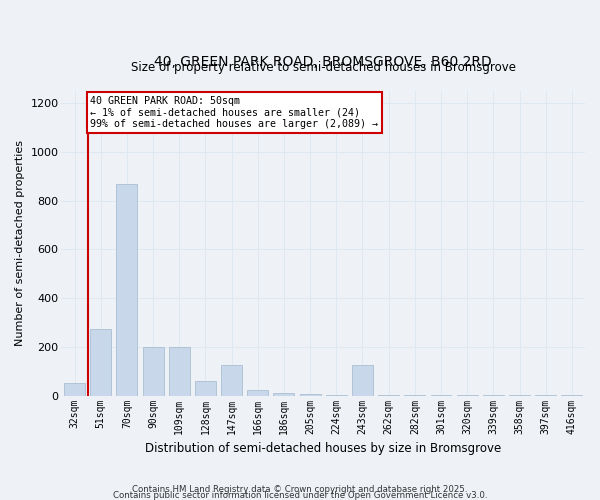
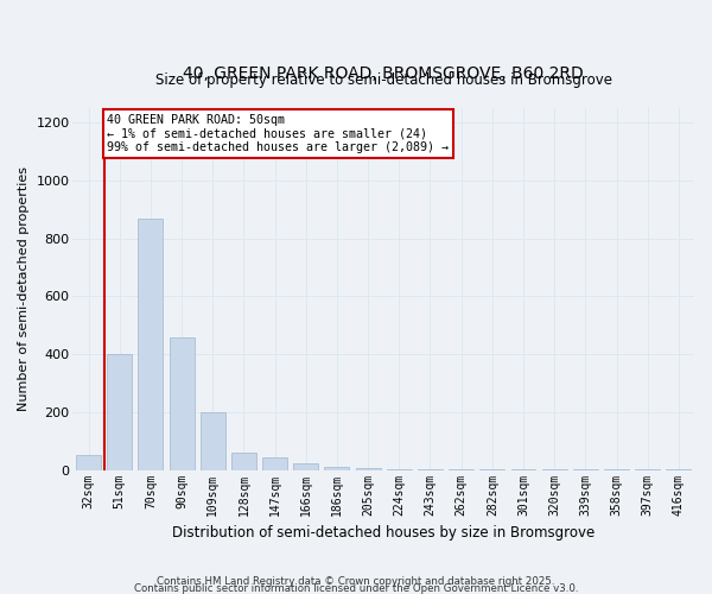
51sqm: 275 -> 400
90sqm: 200 -> 460
147sqm: 125 -> 45
243sqm: 125 -> 3
